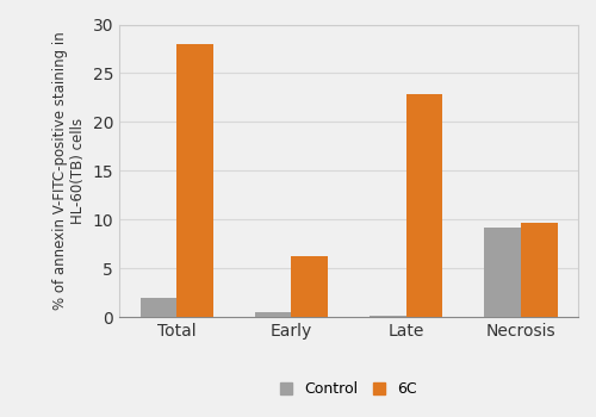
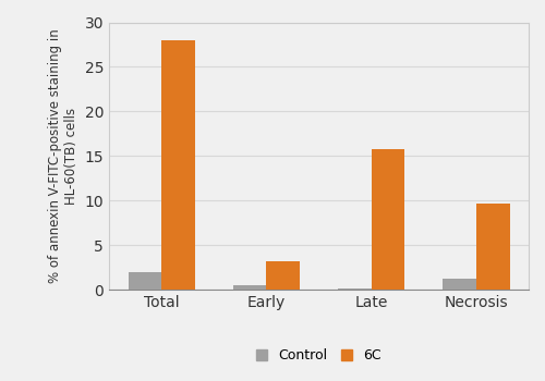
6C/Early: 6.2 -> 3.2
6C/Late: 22.8 -> 15.8
Control/Necrosis: 9.2 -> 1.2
